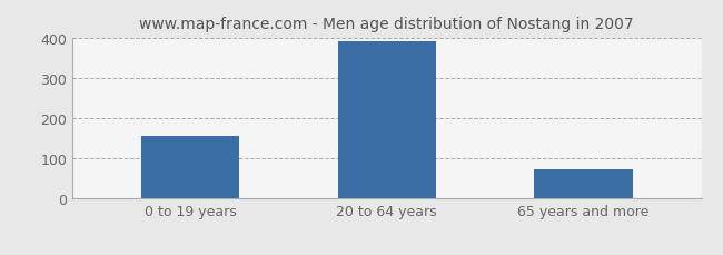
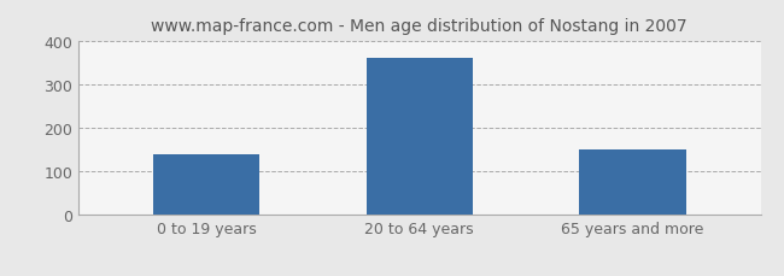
0 to 19 years: 155 -> 140
20 to 64 years: 390 -> 360
65 years and more: 73 -> 150
